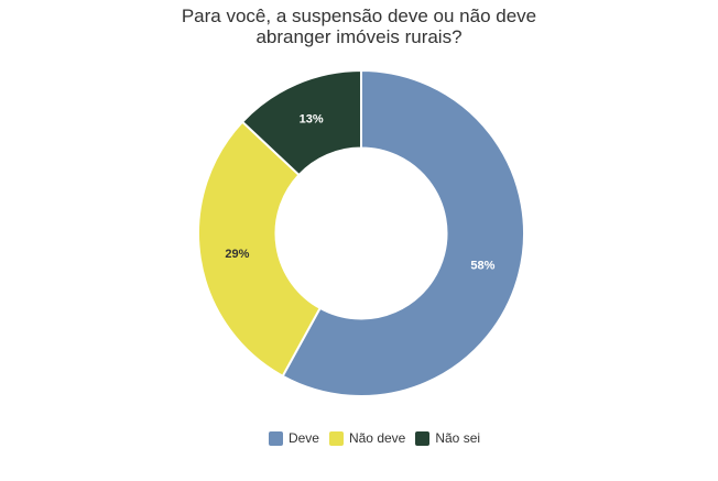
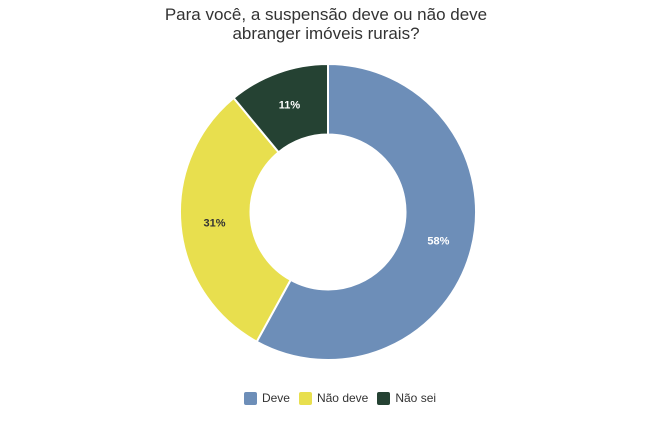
Não deve: 29% -> 31%
Não sei: 13% -> 11%
